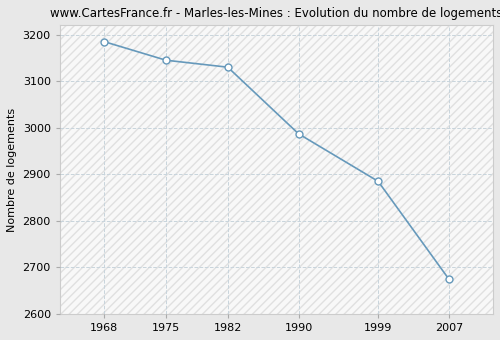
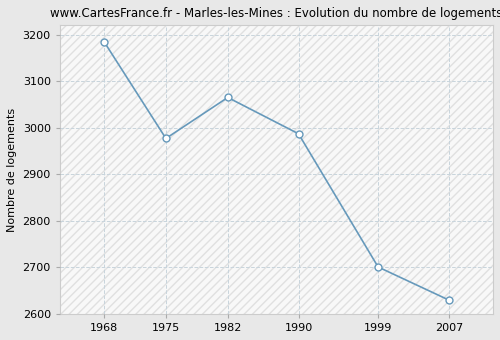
1975: 3145 -> 2977
1982: 3130 -> 3065
1999: 2885 -> 2701
2007: 2675 -> 2630
